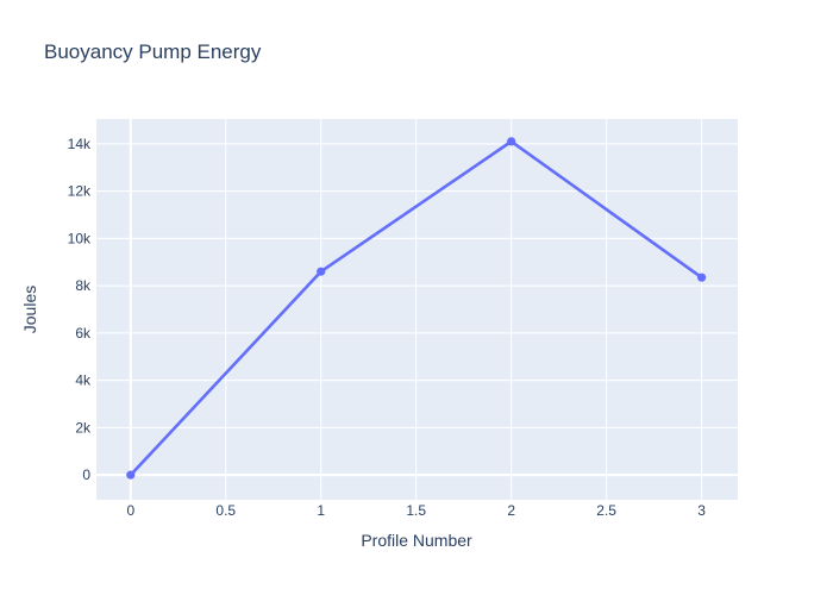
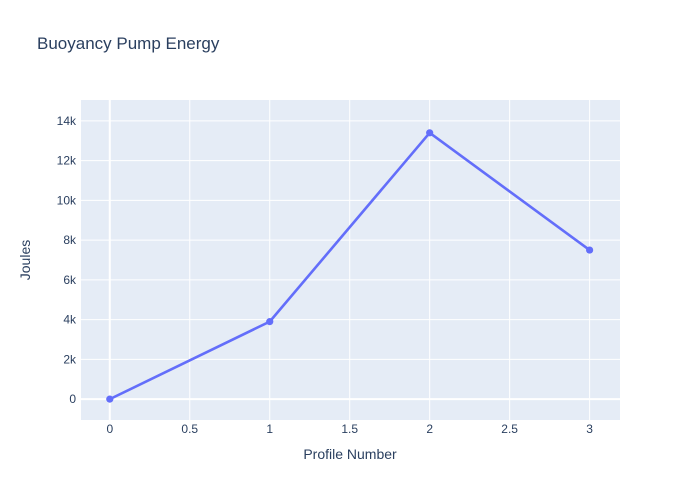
1: 8.6k -> 3.9k
2: 14.1k -> 13.4k
3: 8.4k -> 7.5k
